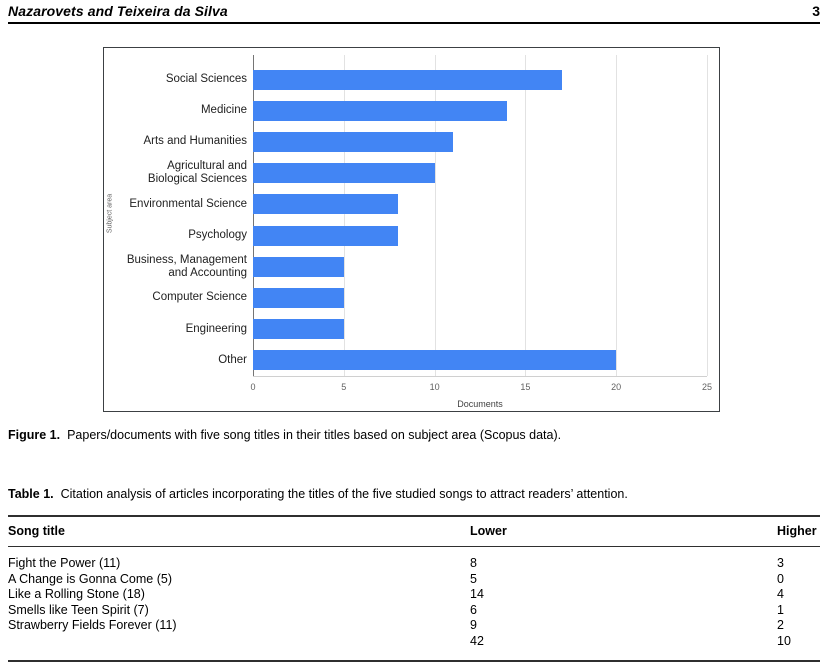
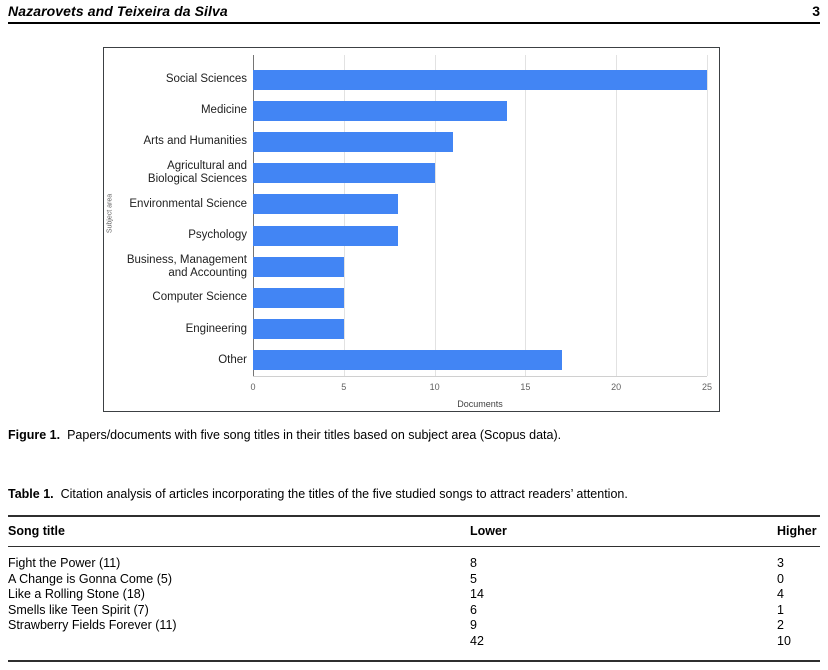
Social Sciences: 17 -> 25
Other: 20 -> 17
